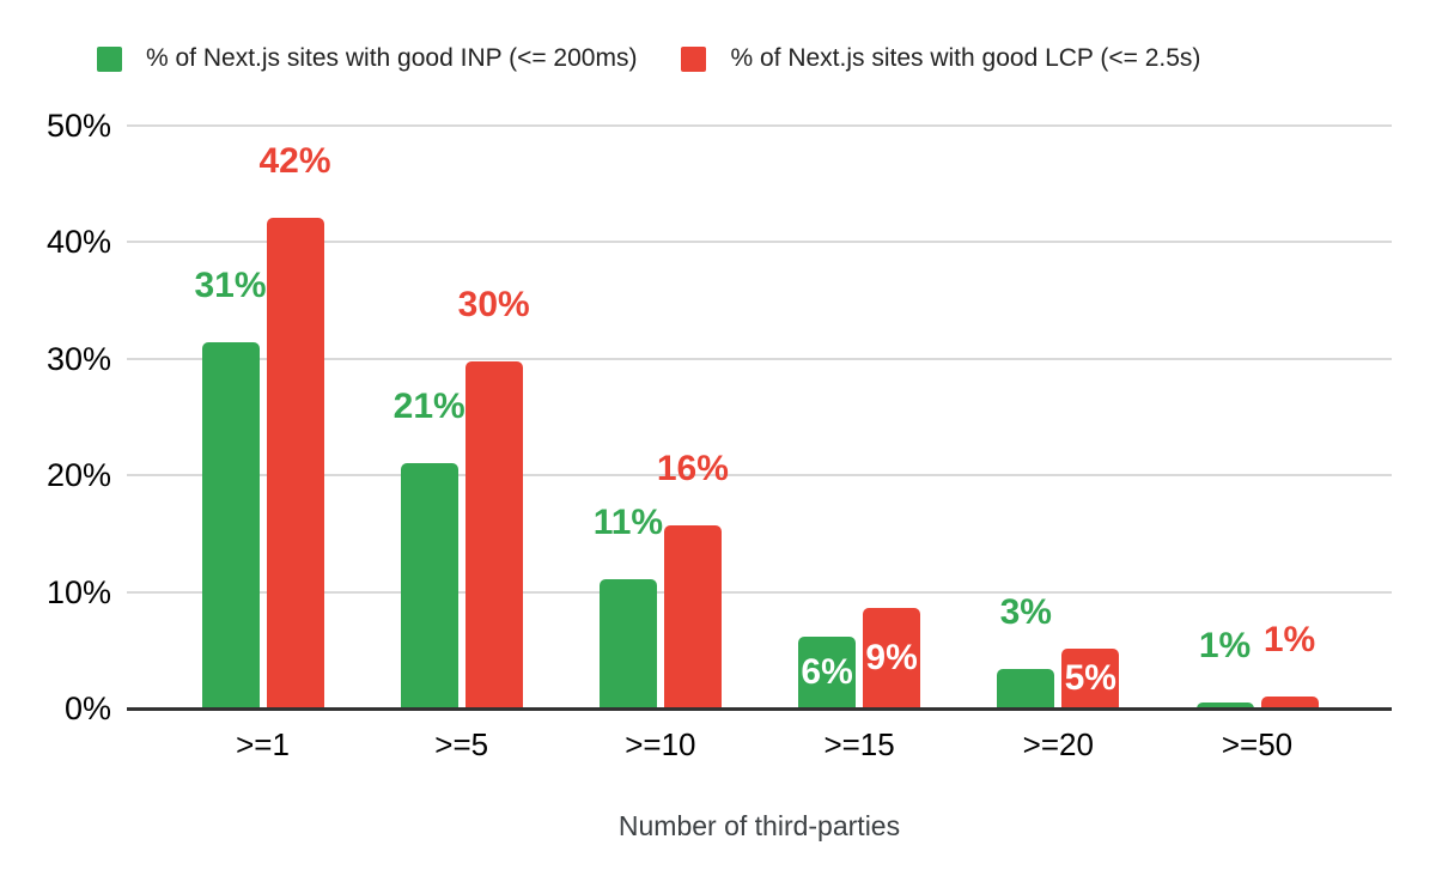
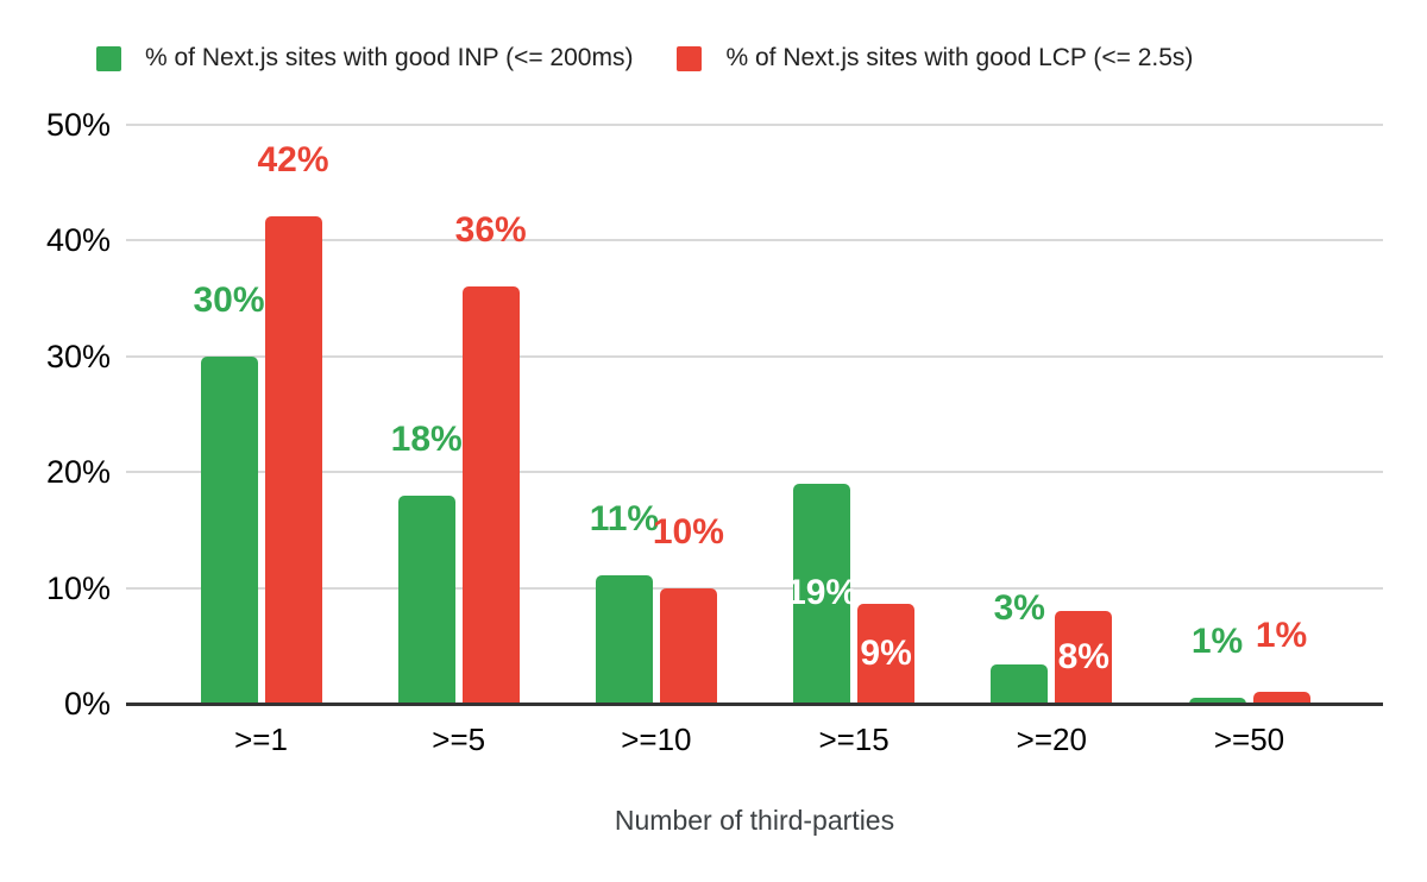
% of Next.js sites with good INP (<= 200ms)/>=1: 31% -> 30%
% of Next.js sites with good INP (<= 200ms)/>=5: 21% -> 18%
% of Next.js sites with good LCP (<= 2.5s)/>=5: 30% -> 36%
% of Next.js sites with good LCP (<= 2.5s)/>=10: 16% -> 10%
% of Next.js sites with good INP (<= 200ms)/>=15: 6% -> 19%
% of Next.js sites with good LCP (<= 2.5s)/>=20: 5% -> 8%
